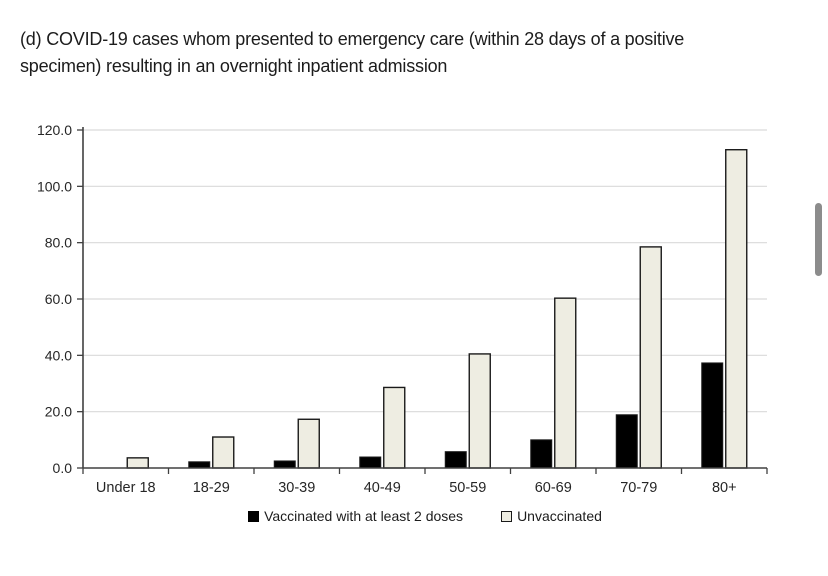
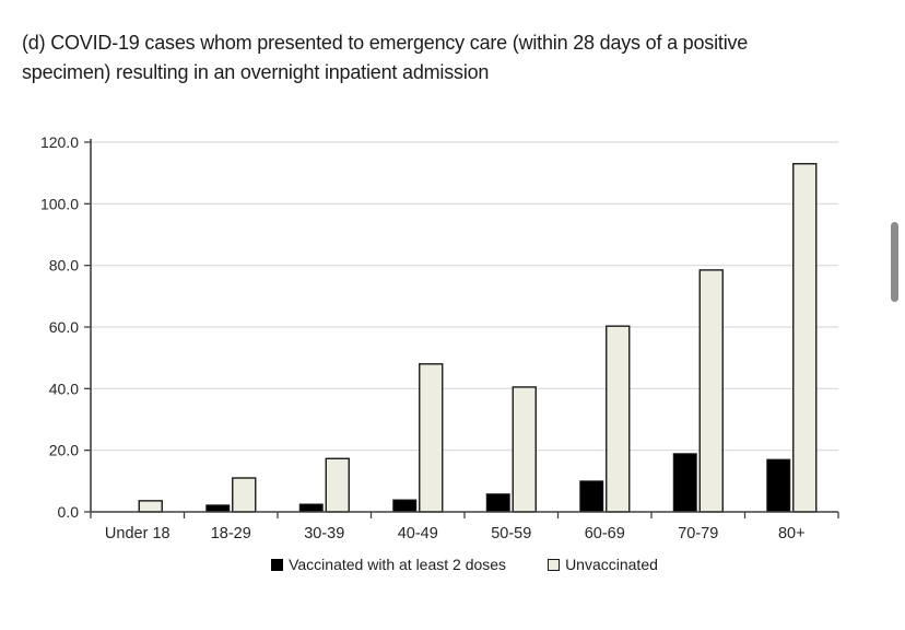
Unvaccinated/40-49: 29 -> 48
Vaccinated with at least 2 doses/80+: 37 -> 17
